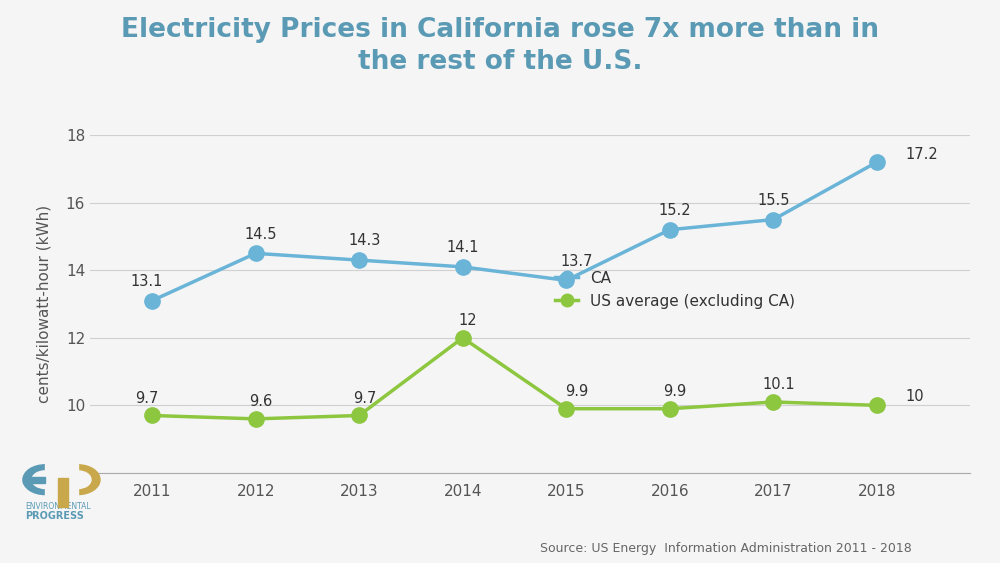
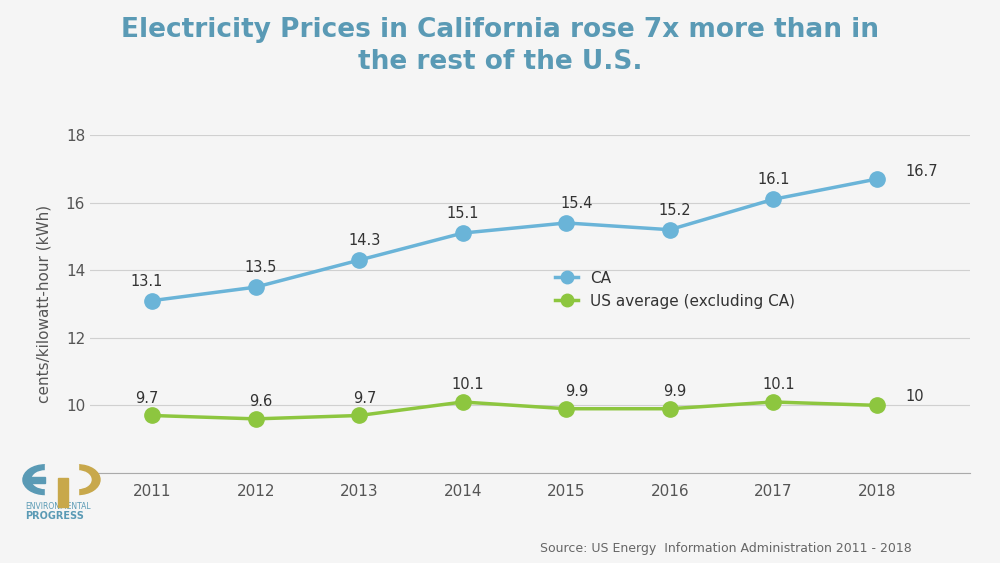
CA/2012: 14.5 -> 13.5
CA/2014: 14.1 -> 15.1
US average (excluding CA)/2014: 12 -> 10.1
CA/2015: 13.7 -> 15.4
CA/2017: 15.5 -> 16.1
CA/2018: 17.2 -> 16.7
